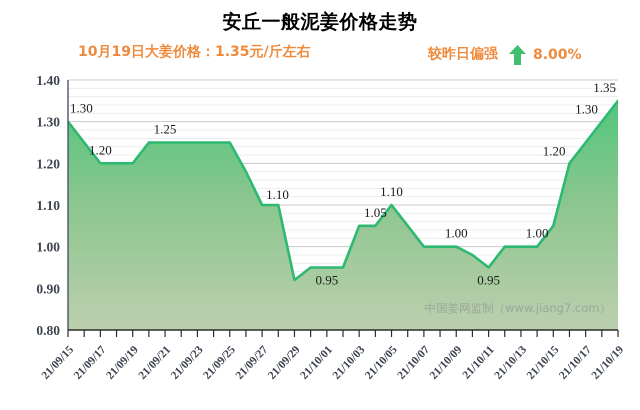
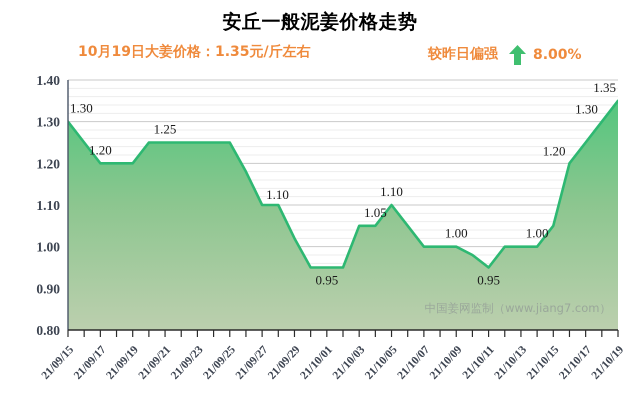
21/09/29: 0.92 -> 1.02
